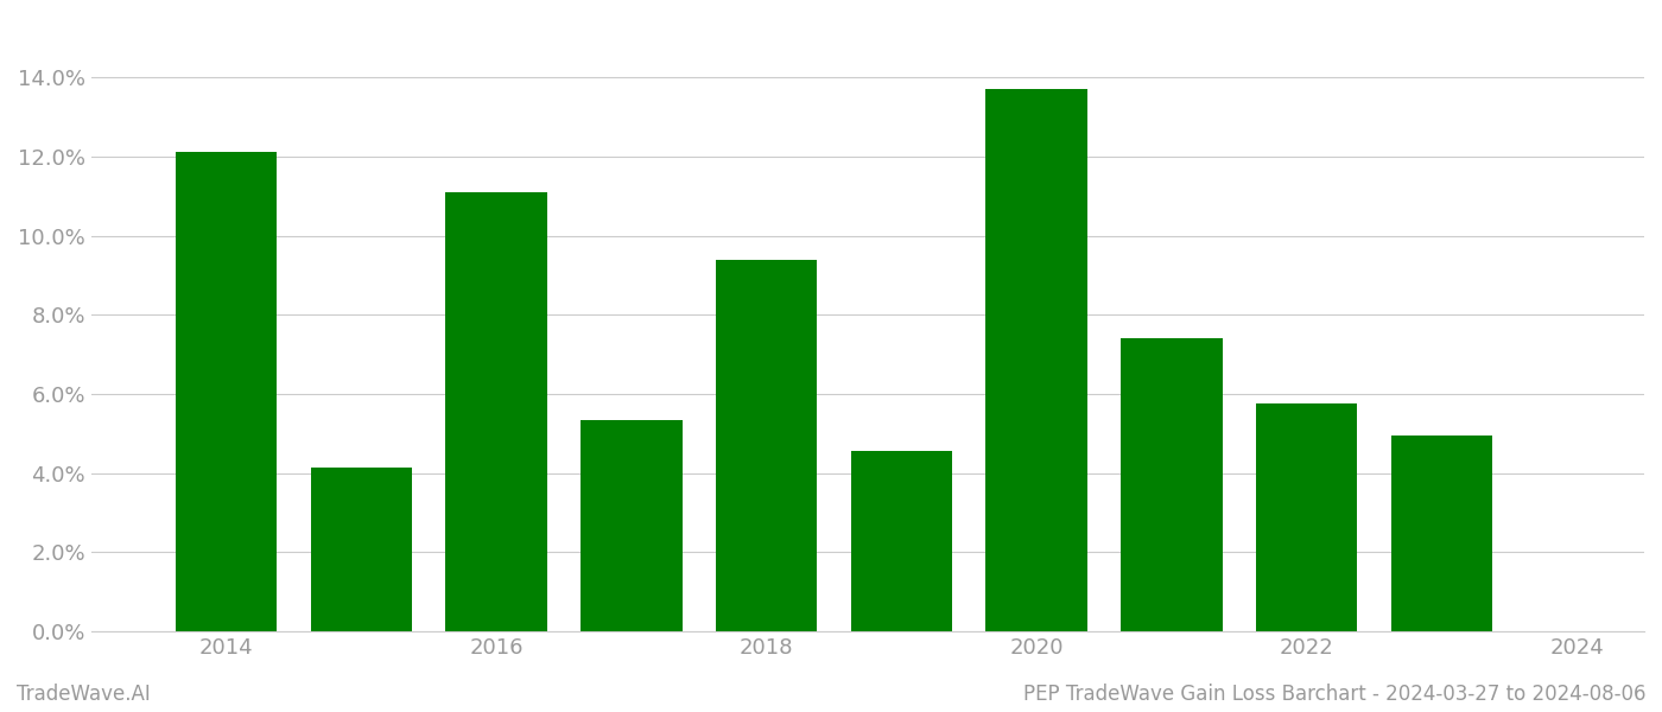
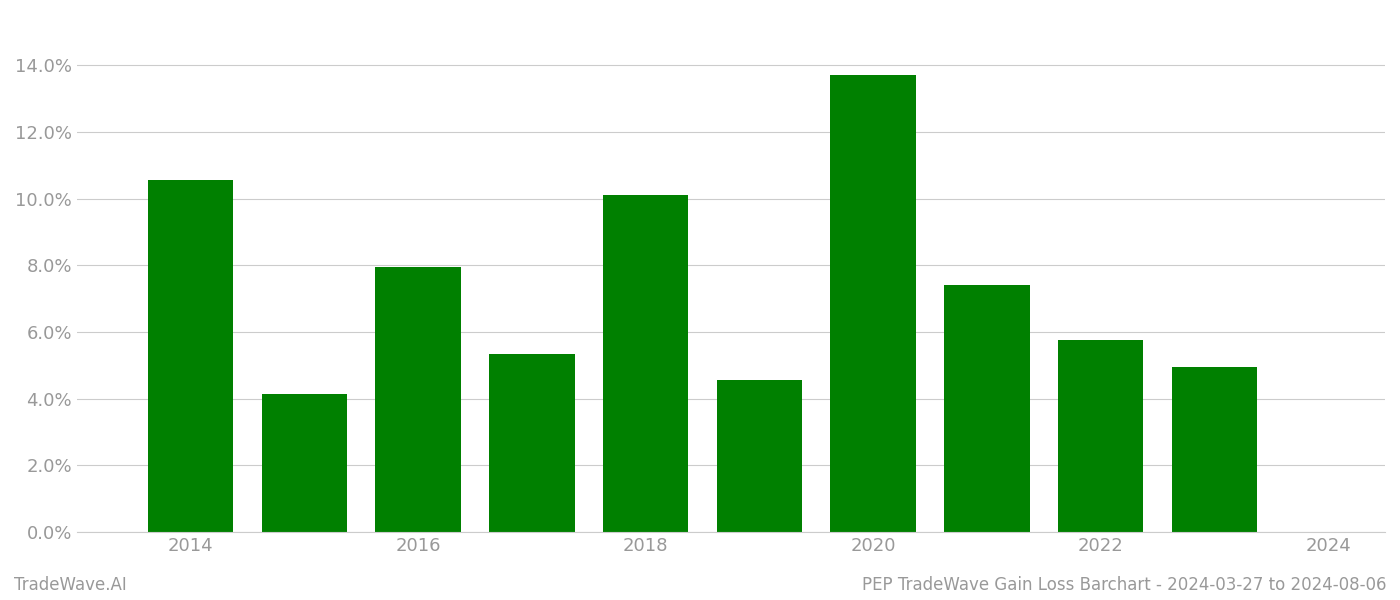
2014: 12.10% -> 10.55%
2016: 11.10% -> 7.95%
2018: 9.40% -> 10.10%
